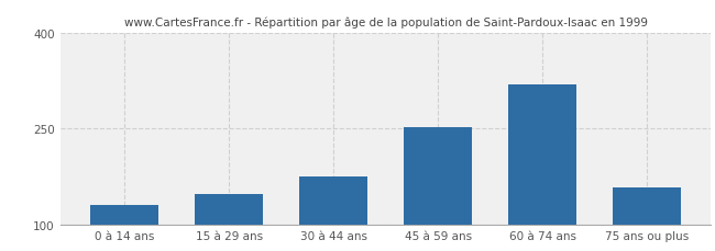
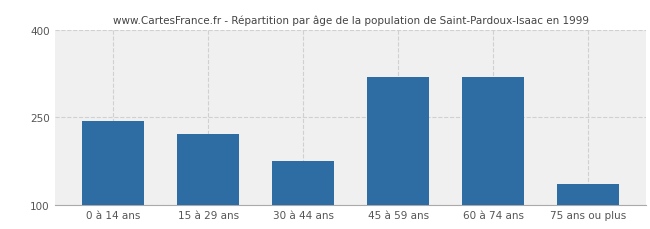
0 à 14 ans: 130 -> 244
15 à 29 ans: 148 -> 222
45 à 59 ans: 253 -> 320
75 ans ou plus: 158 -> 136
